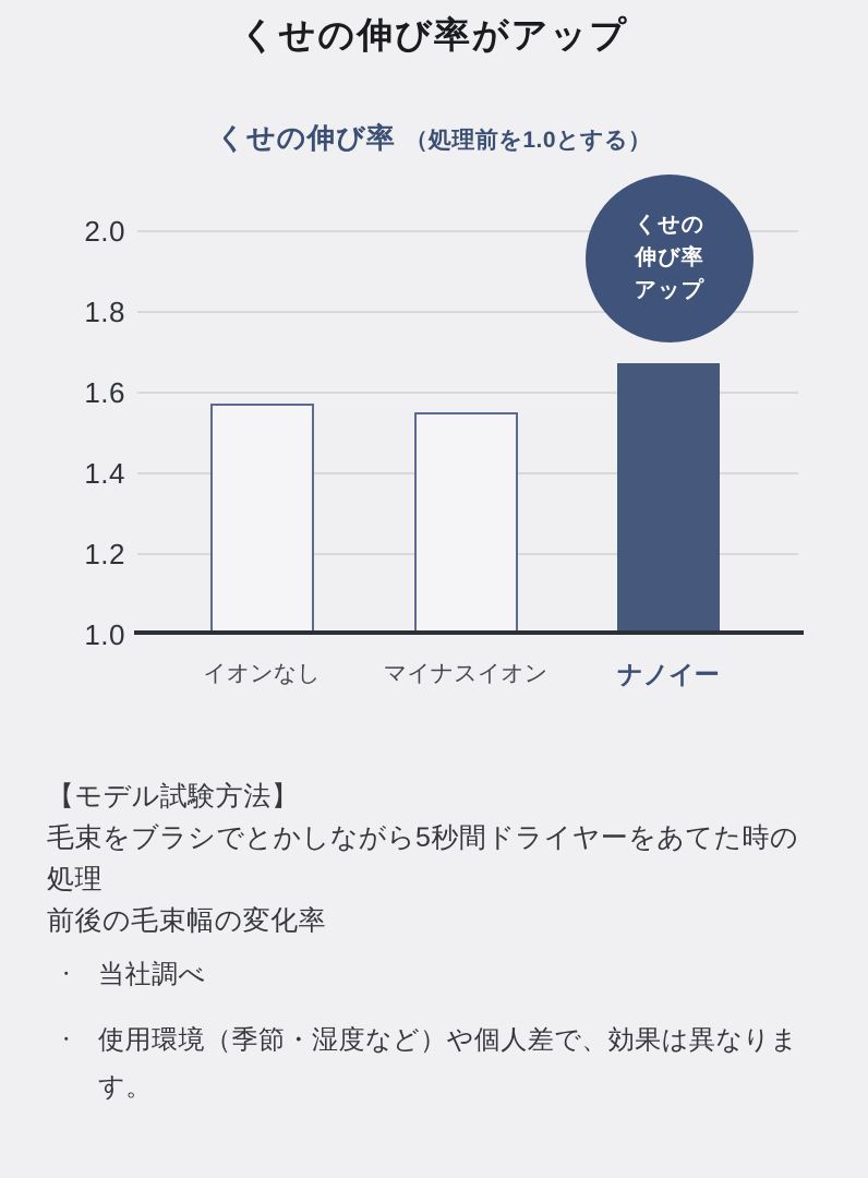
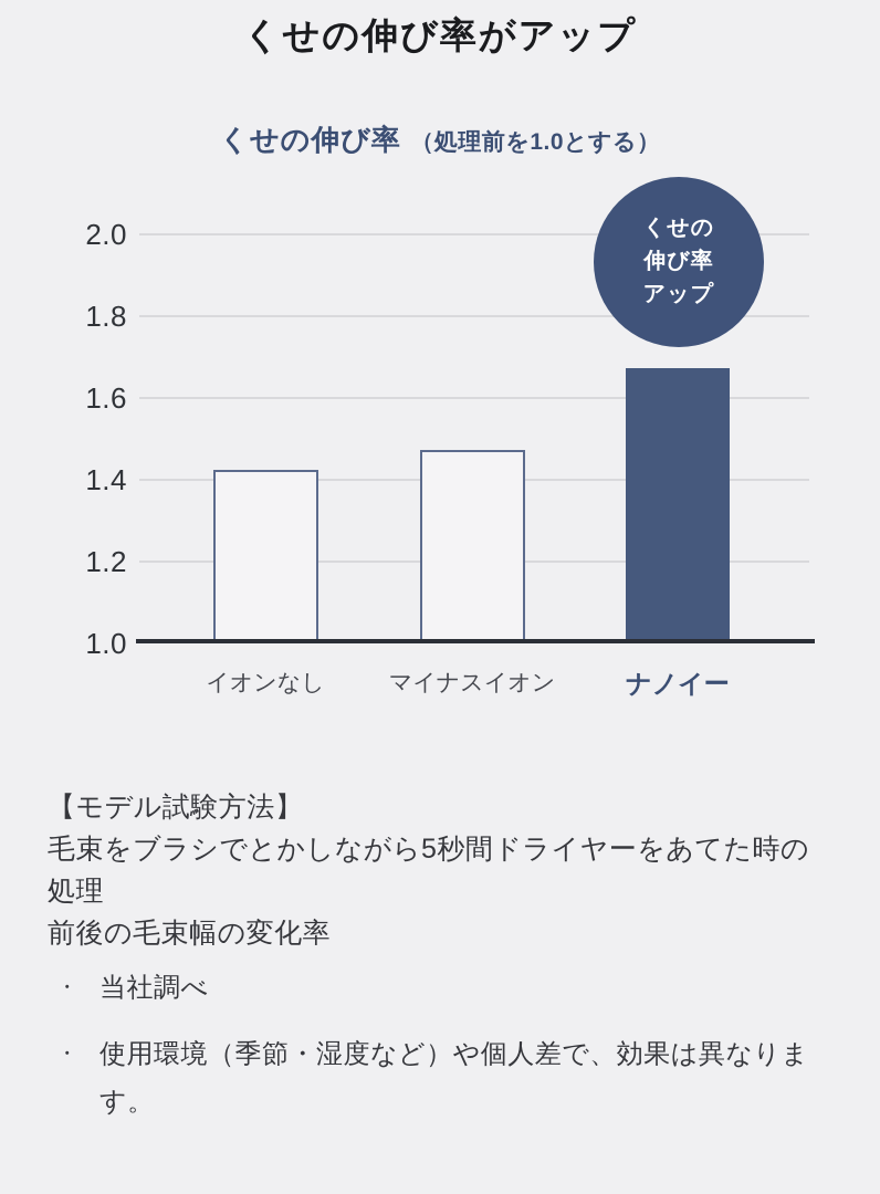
イオンなし: 1.57 -> 1.42
マイナスイオン: 1.55 -> 1.47
